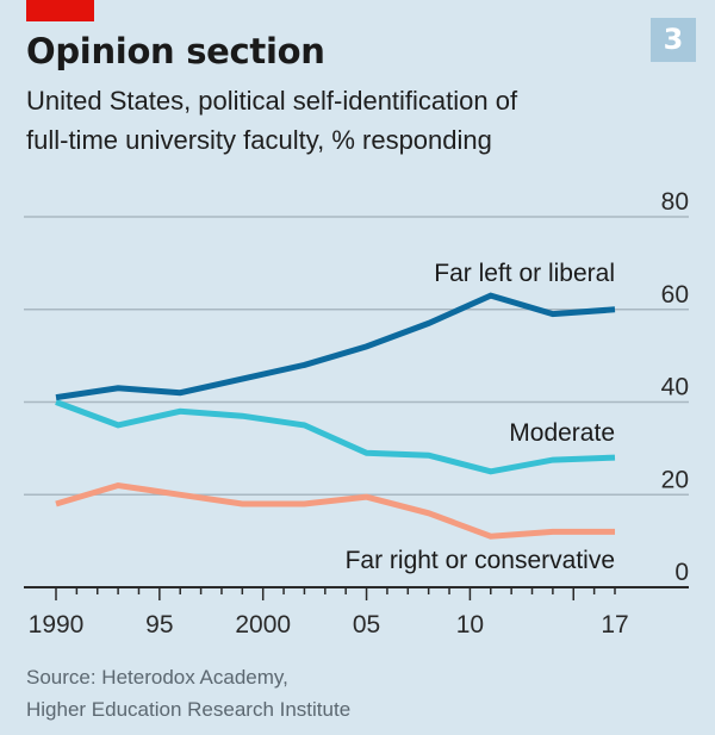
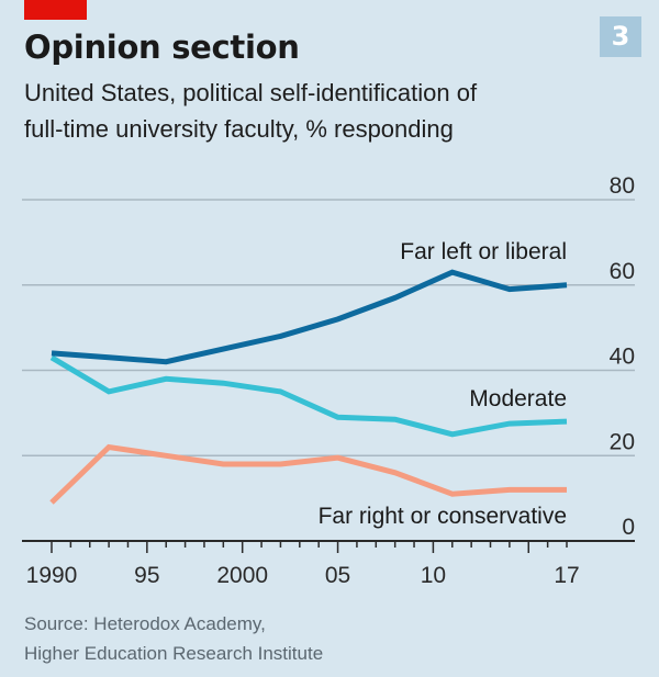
Far left or liberal/1990: 41 -> 44
Moderate/1990: 40 -> 43
Far right or conservative/1990: 18 -> 9
